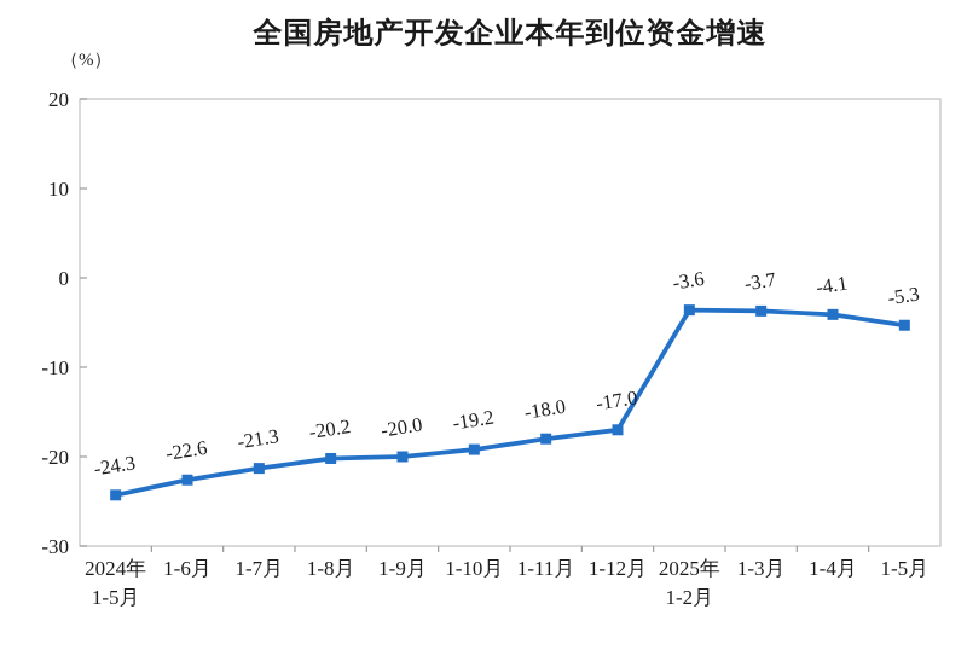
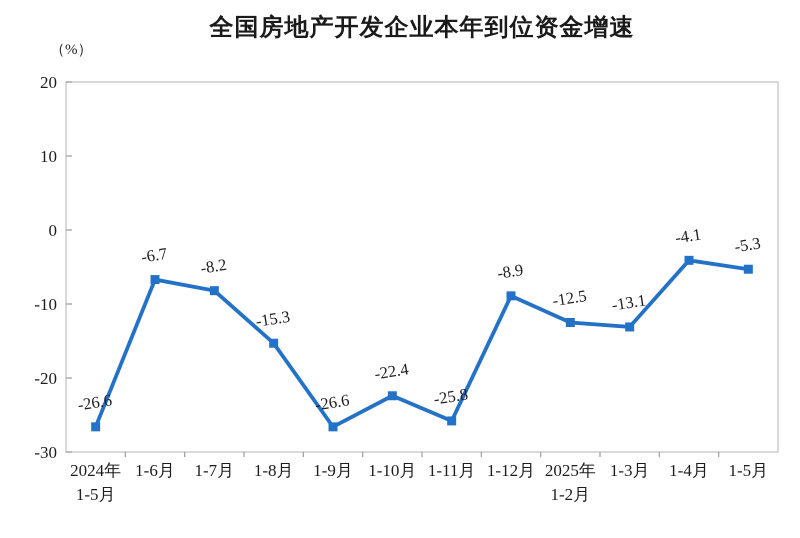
2024年 1-5月: -24.3 -> -26.6
1-6月: -22.6 -> -6.7
1-7月: -21.3 -> -8.2
1-8月: -20.2 -> -15.3
1-9月: -20.0 -> -26.6
1-10月: -19.2 -> -22.4
1-11月: -18.0 -> -25.8
1-12月: -17.0 -> -8.9
2025年 1-2月: -3.6 -> -12.5
1-3月: -3.7 -> -13.1
